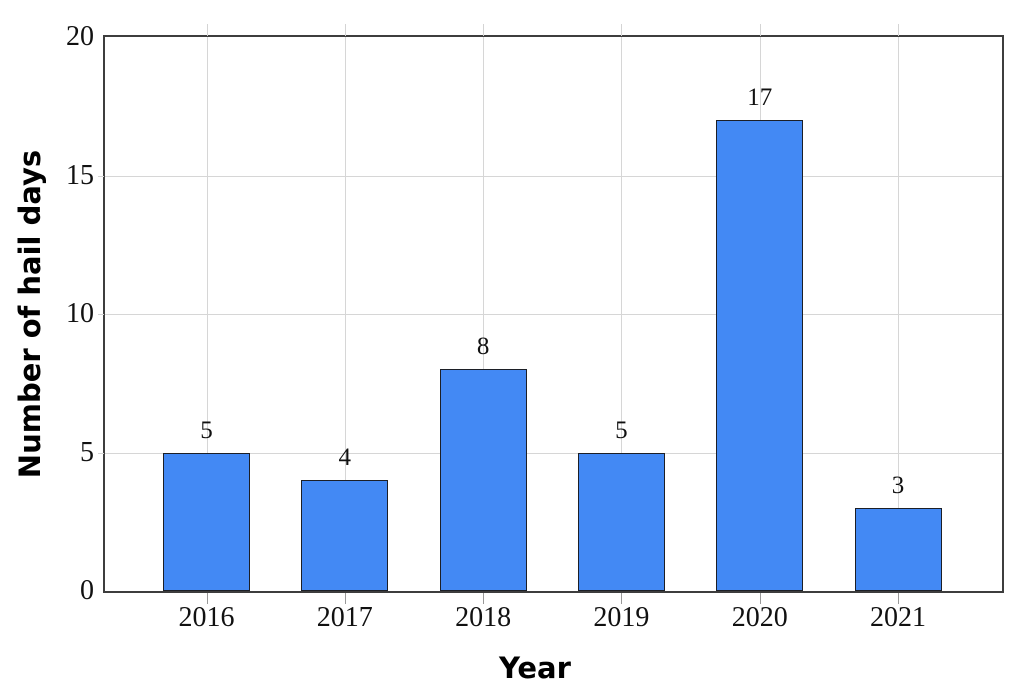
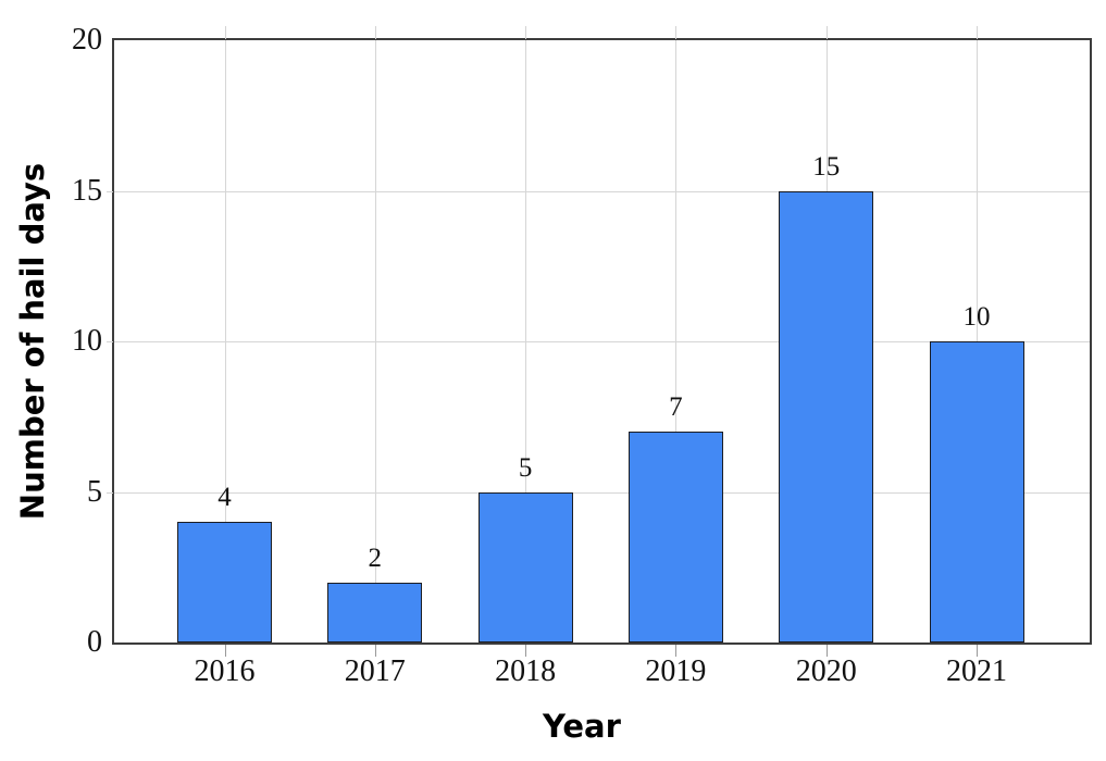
2016: 5 -> 4
2017: 4 -> 2
2018: 8 -> 5
2019: 5 -> 7
2020: 17 -> 15
2021: 3 -> 10
